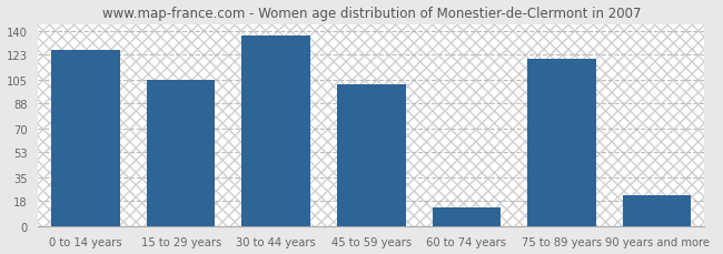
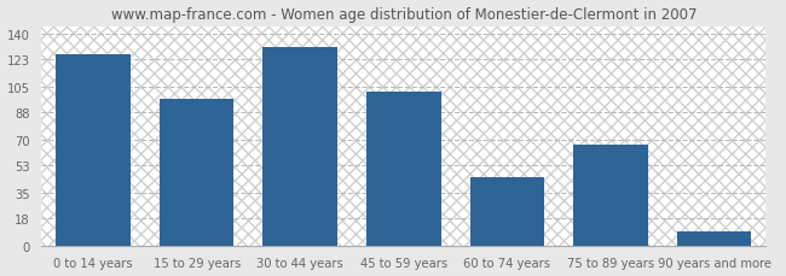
15 to 29 years: 105 -> 97
30 to 44 years: 137 -> 131
60 to 74 years: 13 -> 45
75 to 89 years: 120 -> 67
90 years and more: 22 -> 9
